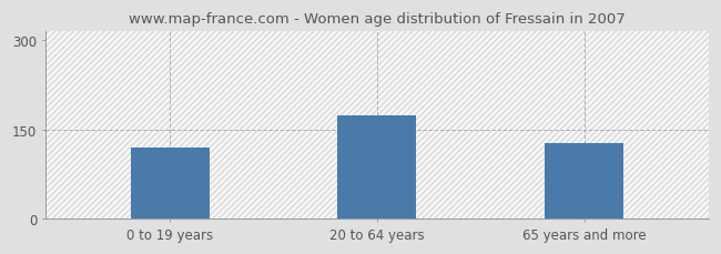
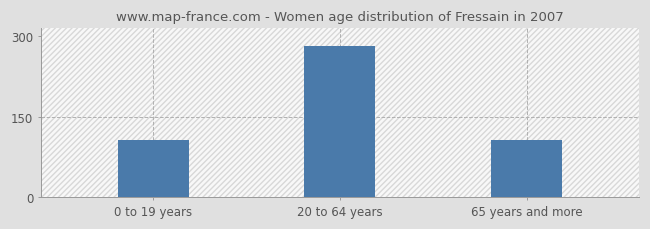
0 to 19 years: 120 -> 107
20 to 64 years: 174 -> 283
65 years and more: 128 -> 106
